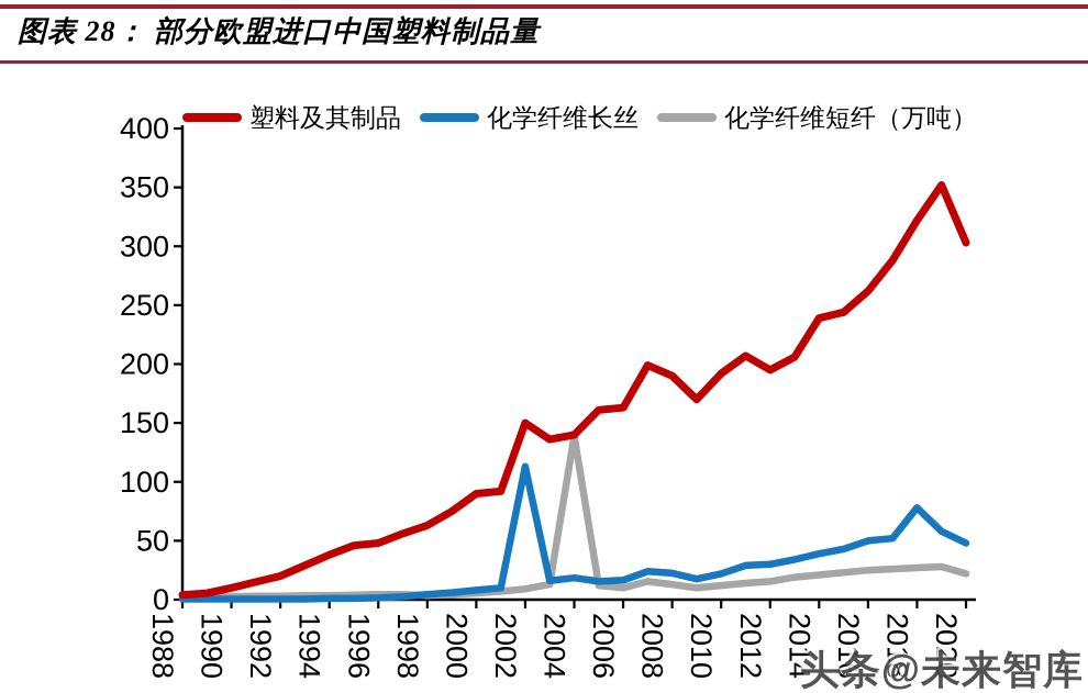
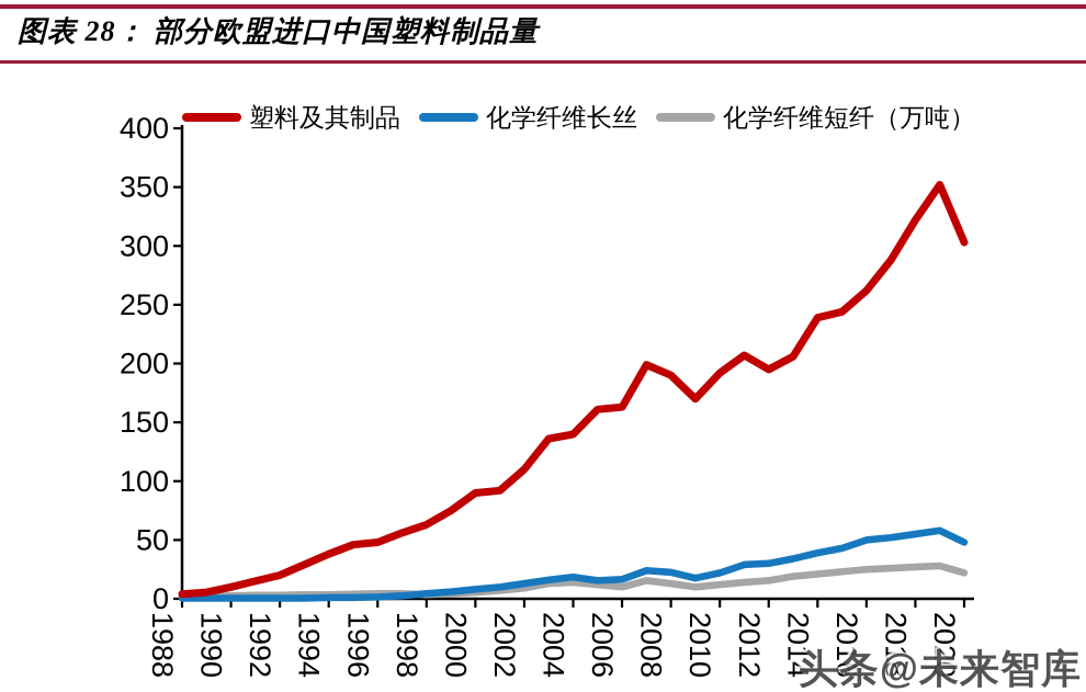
塑料及其制品/2002: 150 -> 110
化学纤维长丝/2002: 113 -> 13
化学纤维短纤（万吨）/2004: 139 -> 14
化学纤维长丝/2018: 78 -> 55
